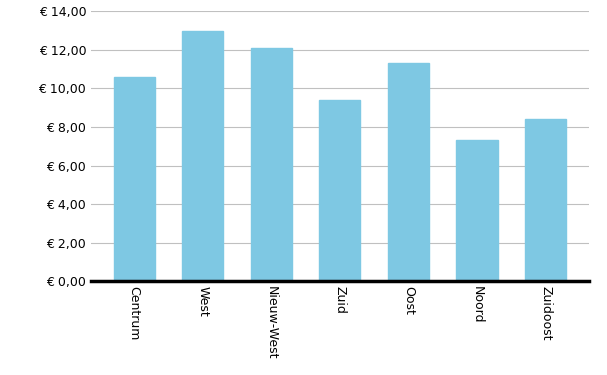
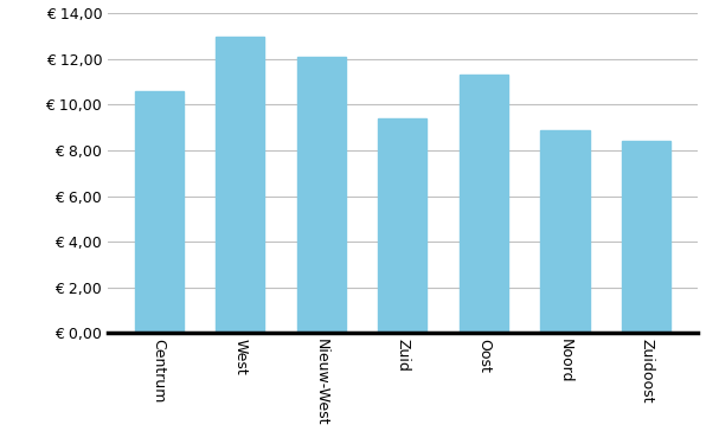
Noord: € 7,3 -> € 8,9
